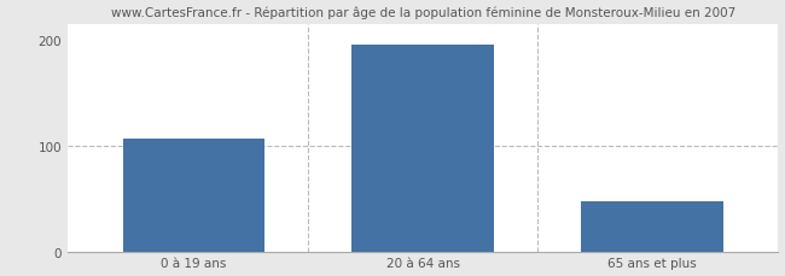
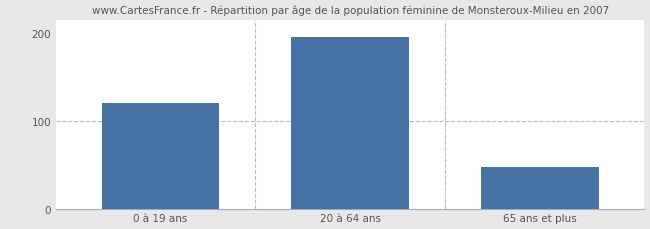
0 à 19 ans: 107 -> 120
